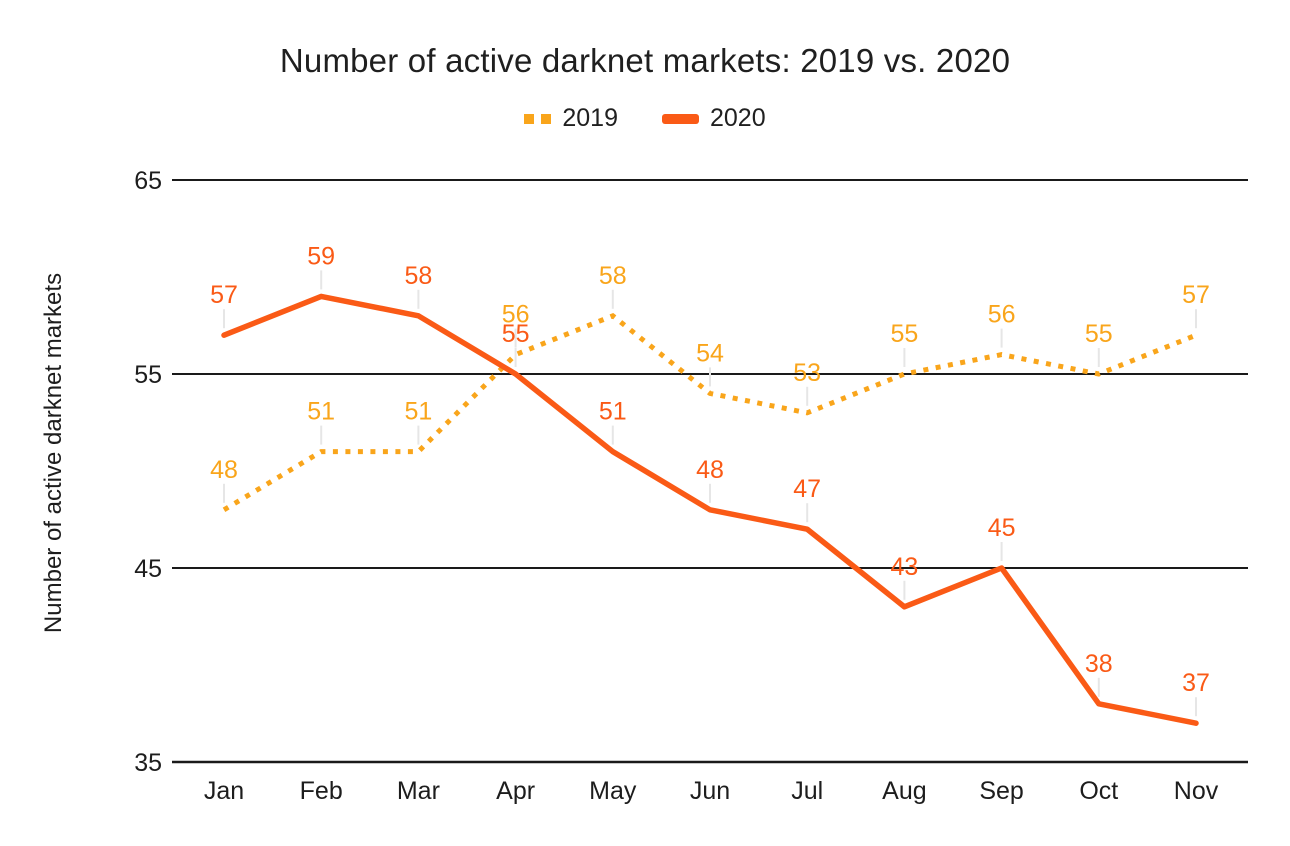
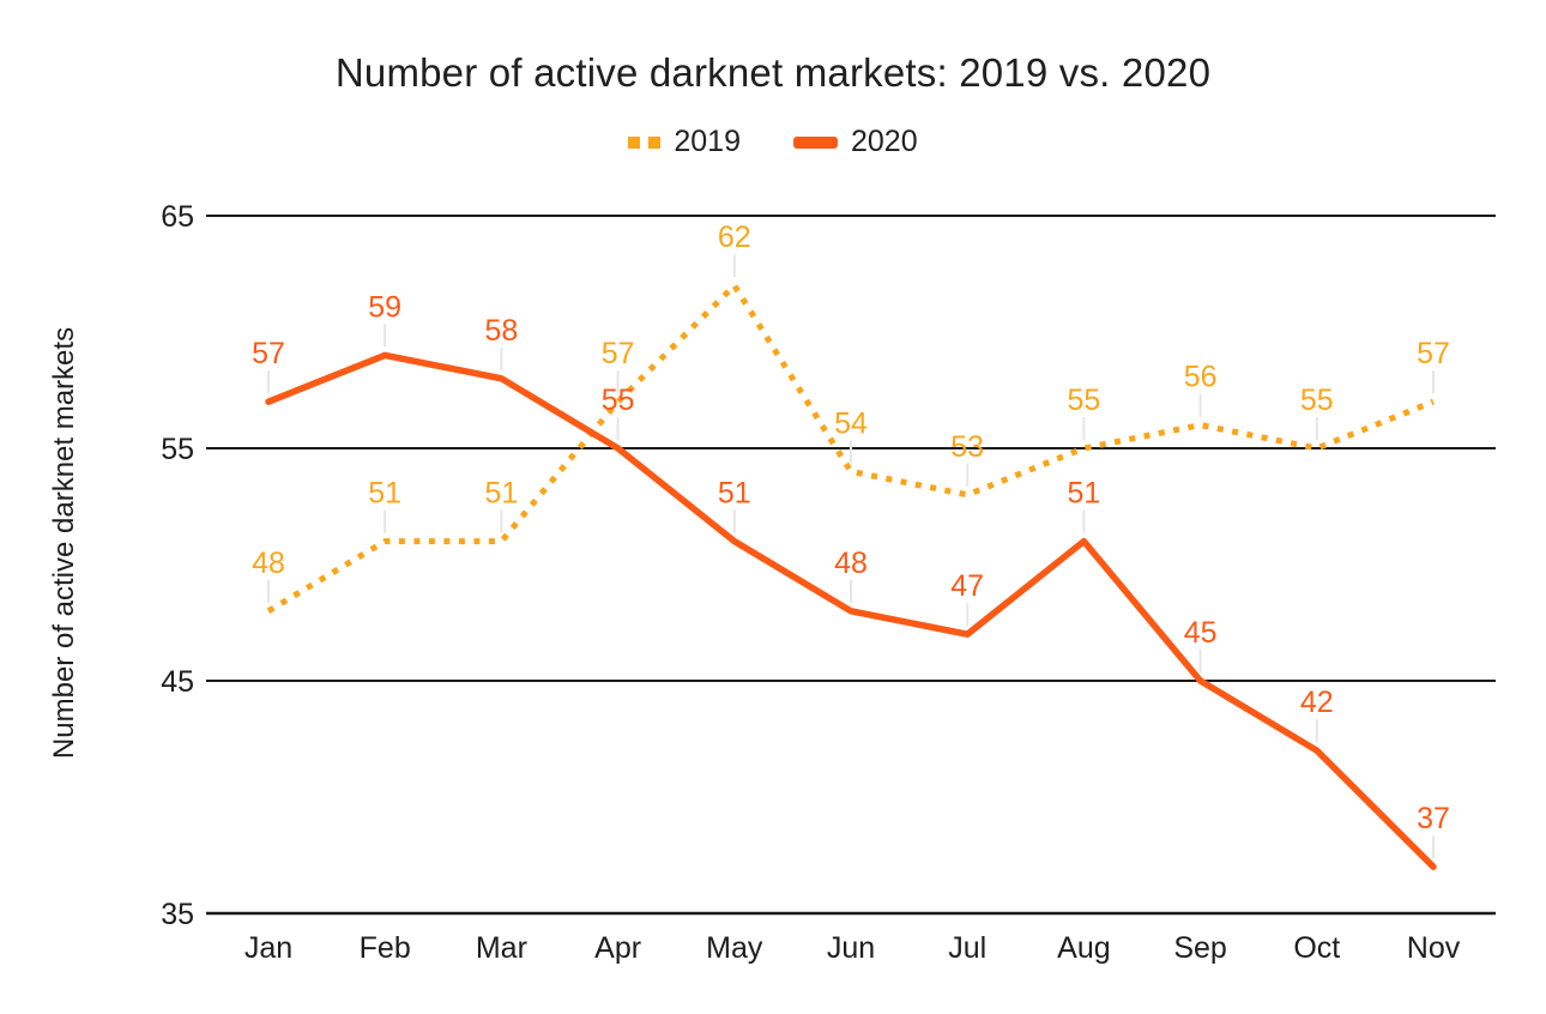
2019/Apr: 56 -> 57
2019/May: 58 -> 62
2020/Aug: 43 -> 51
2020/Oct: 38 -> 42
